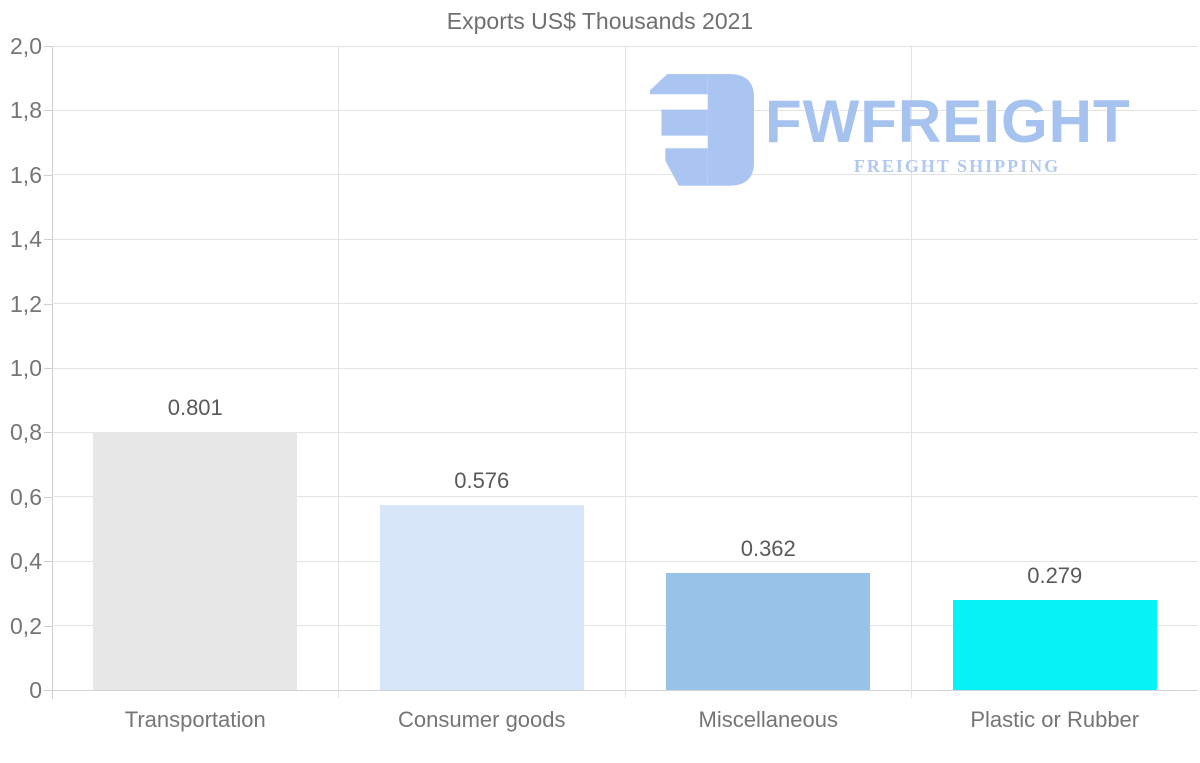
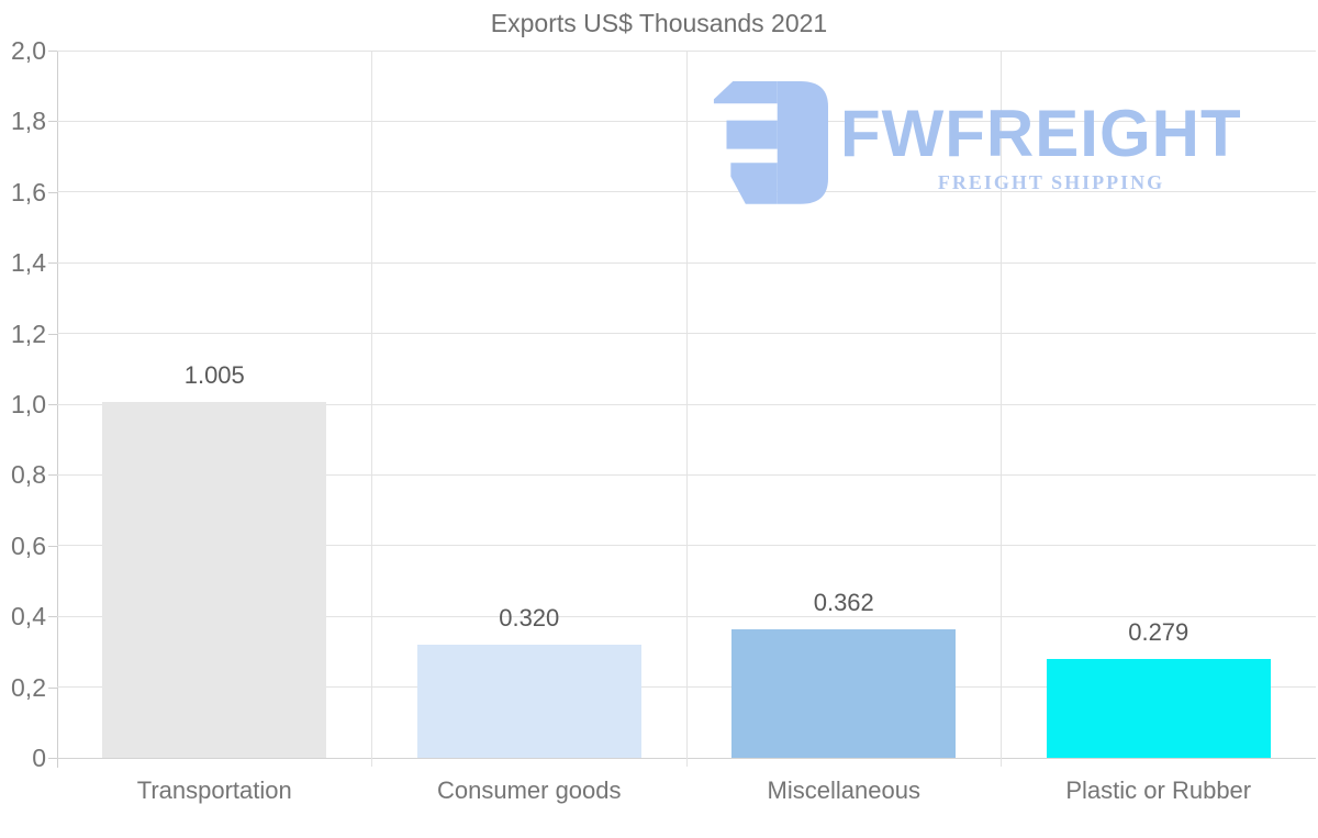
Transportation: 0.801 -> 1.005
Consumer goods: 0.576 -> 0.320
